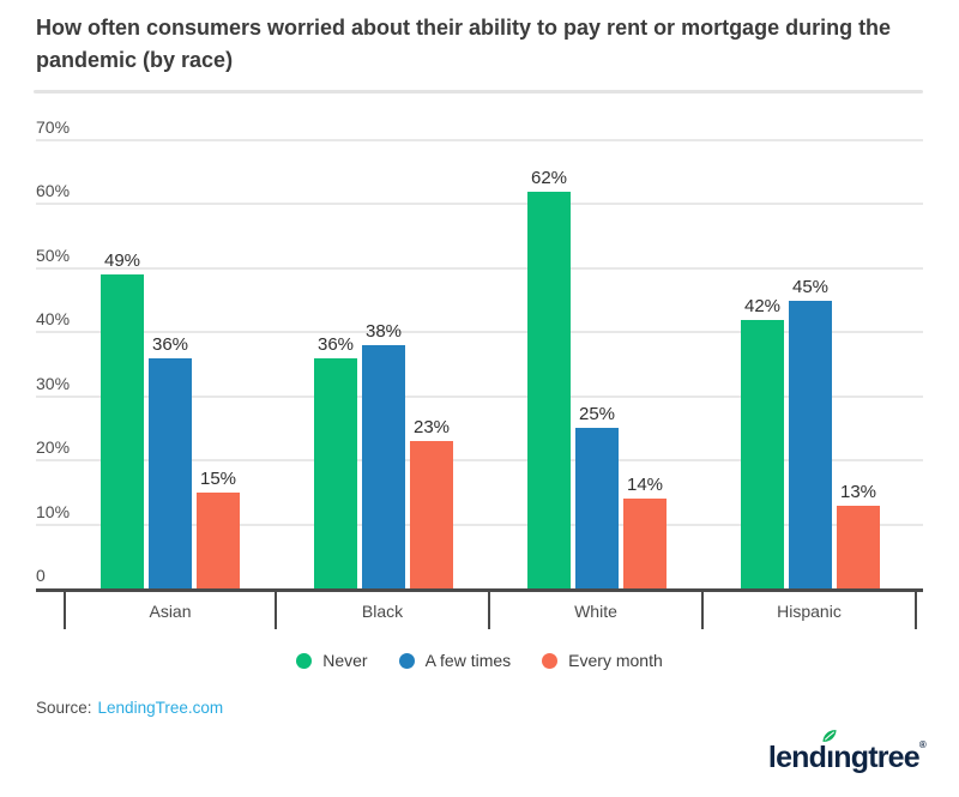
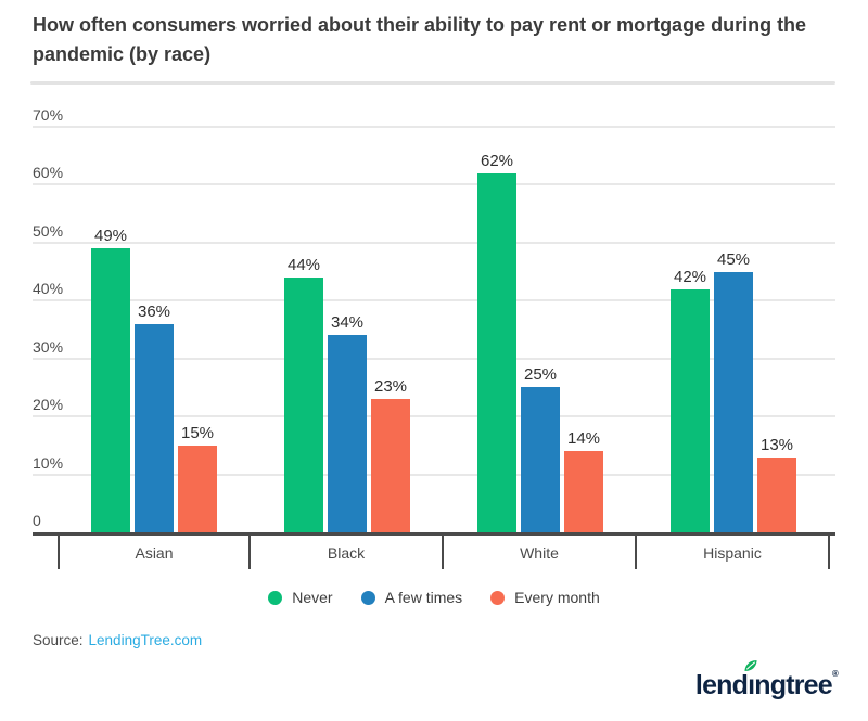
Never/Black: 36% -> 44%
A few times/Black: 38% -> 34%
